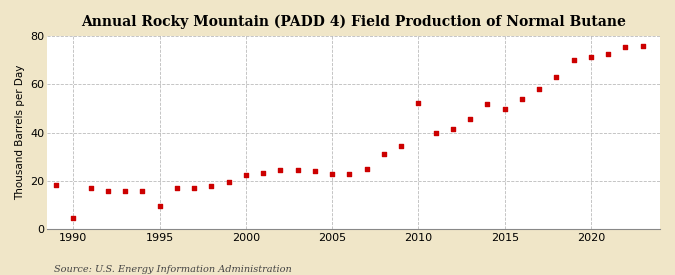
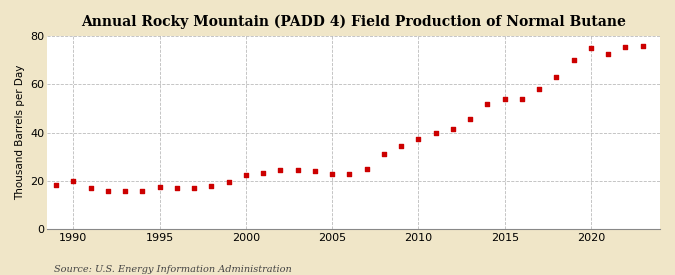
1990: 4.5 -> 20.0
1995: 9.5 -> 17.5
2010: 52.5 -> 37.5
2015: 50.0 -> 54.0
2020: 71.5 -> 75.0
